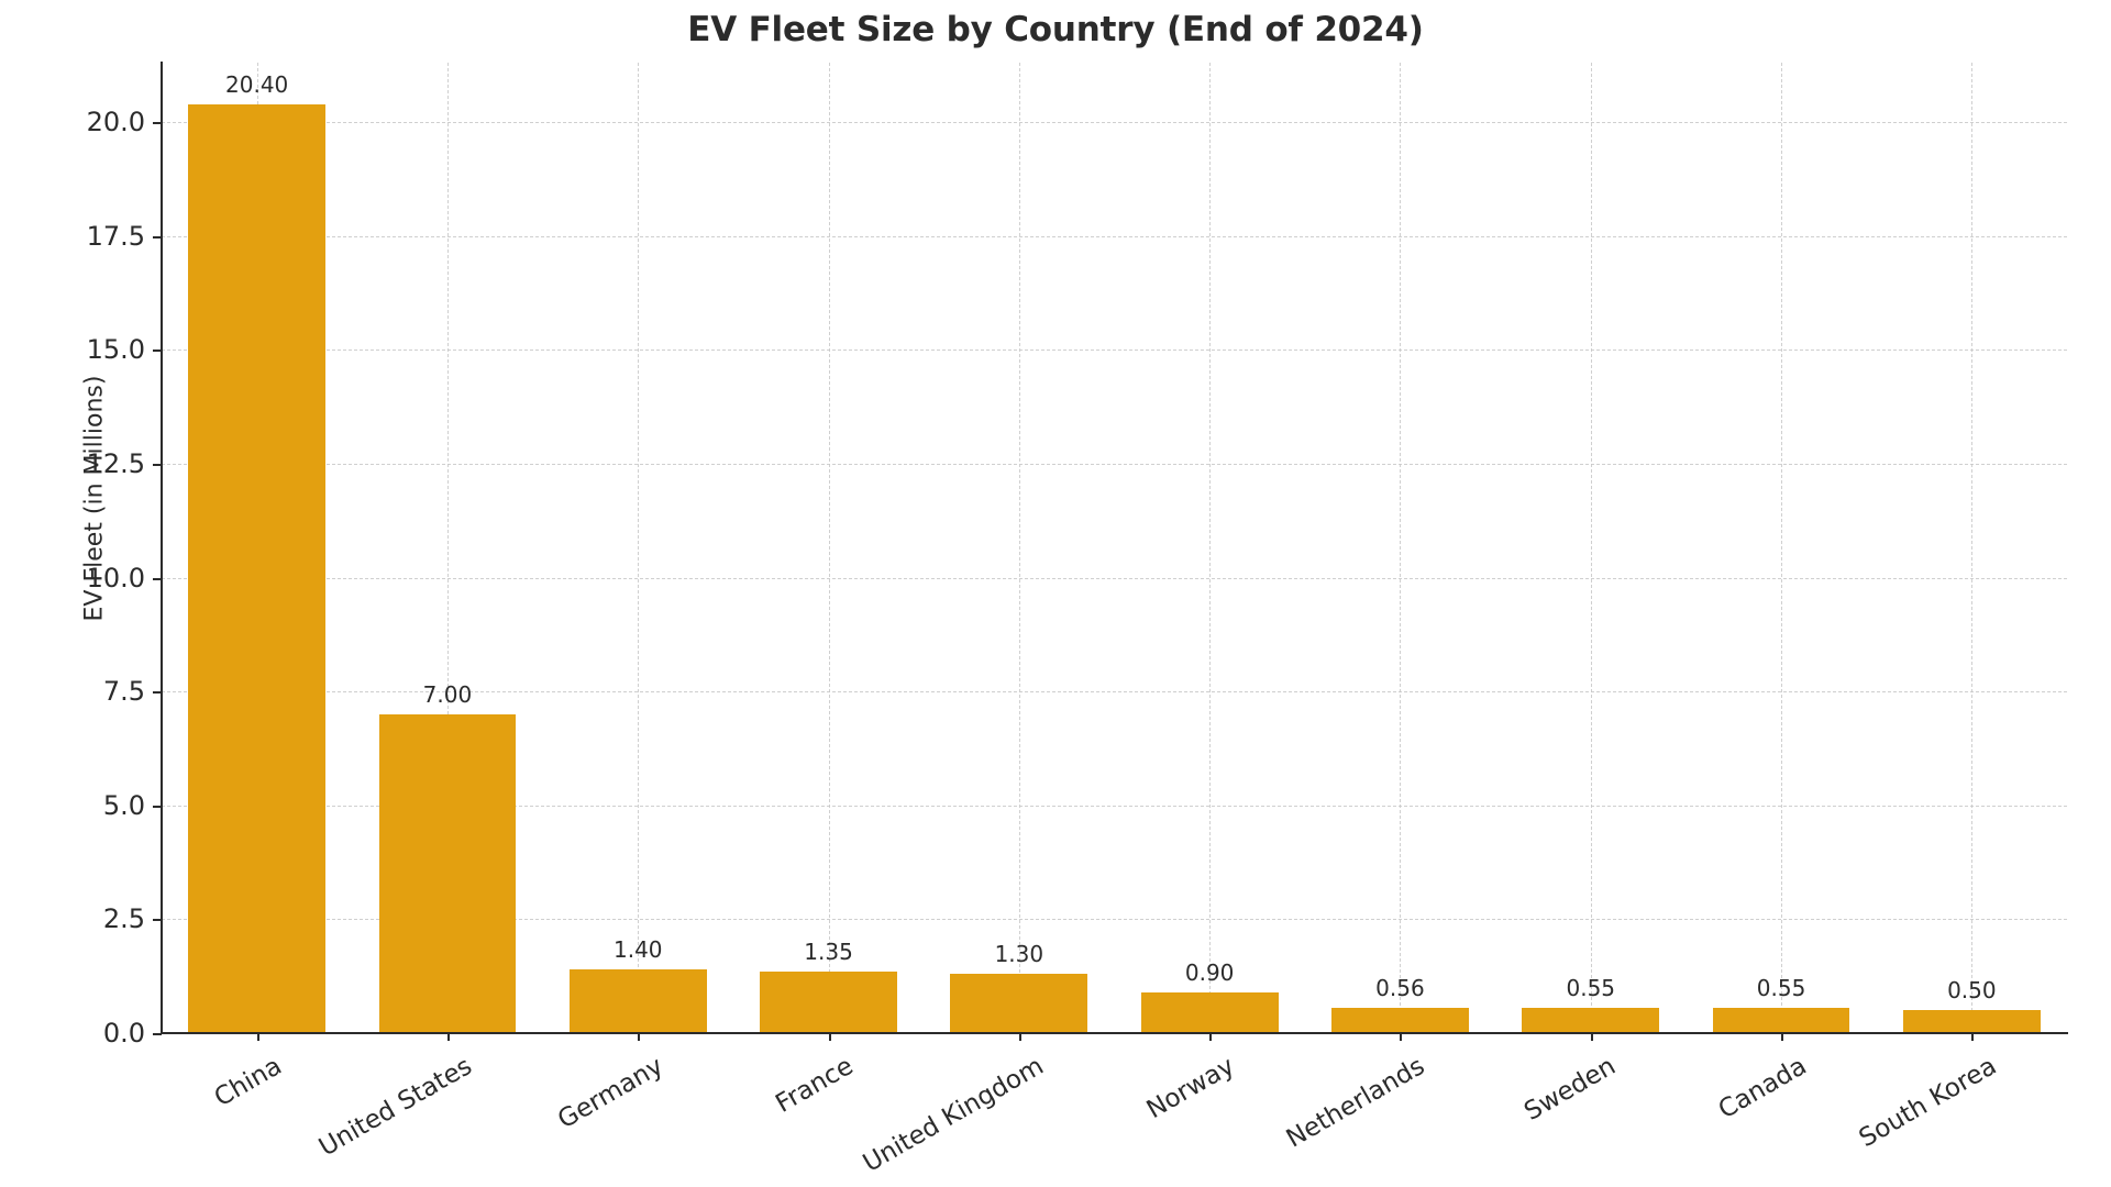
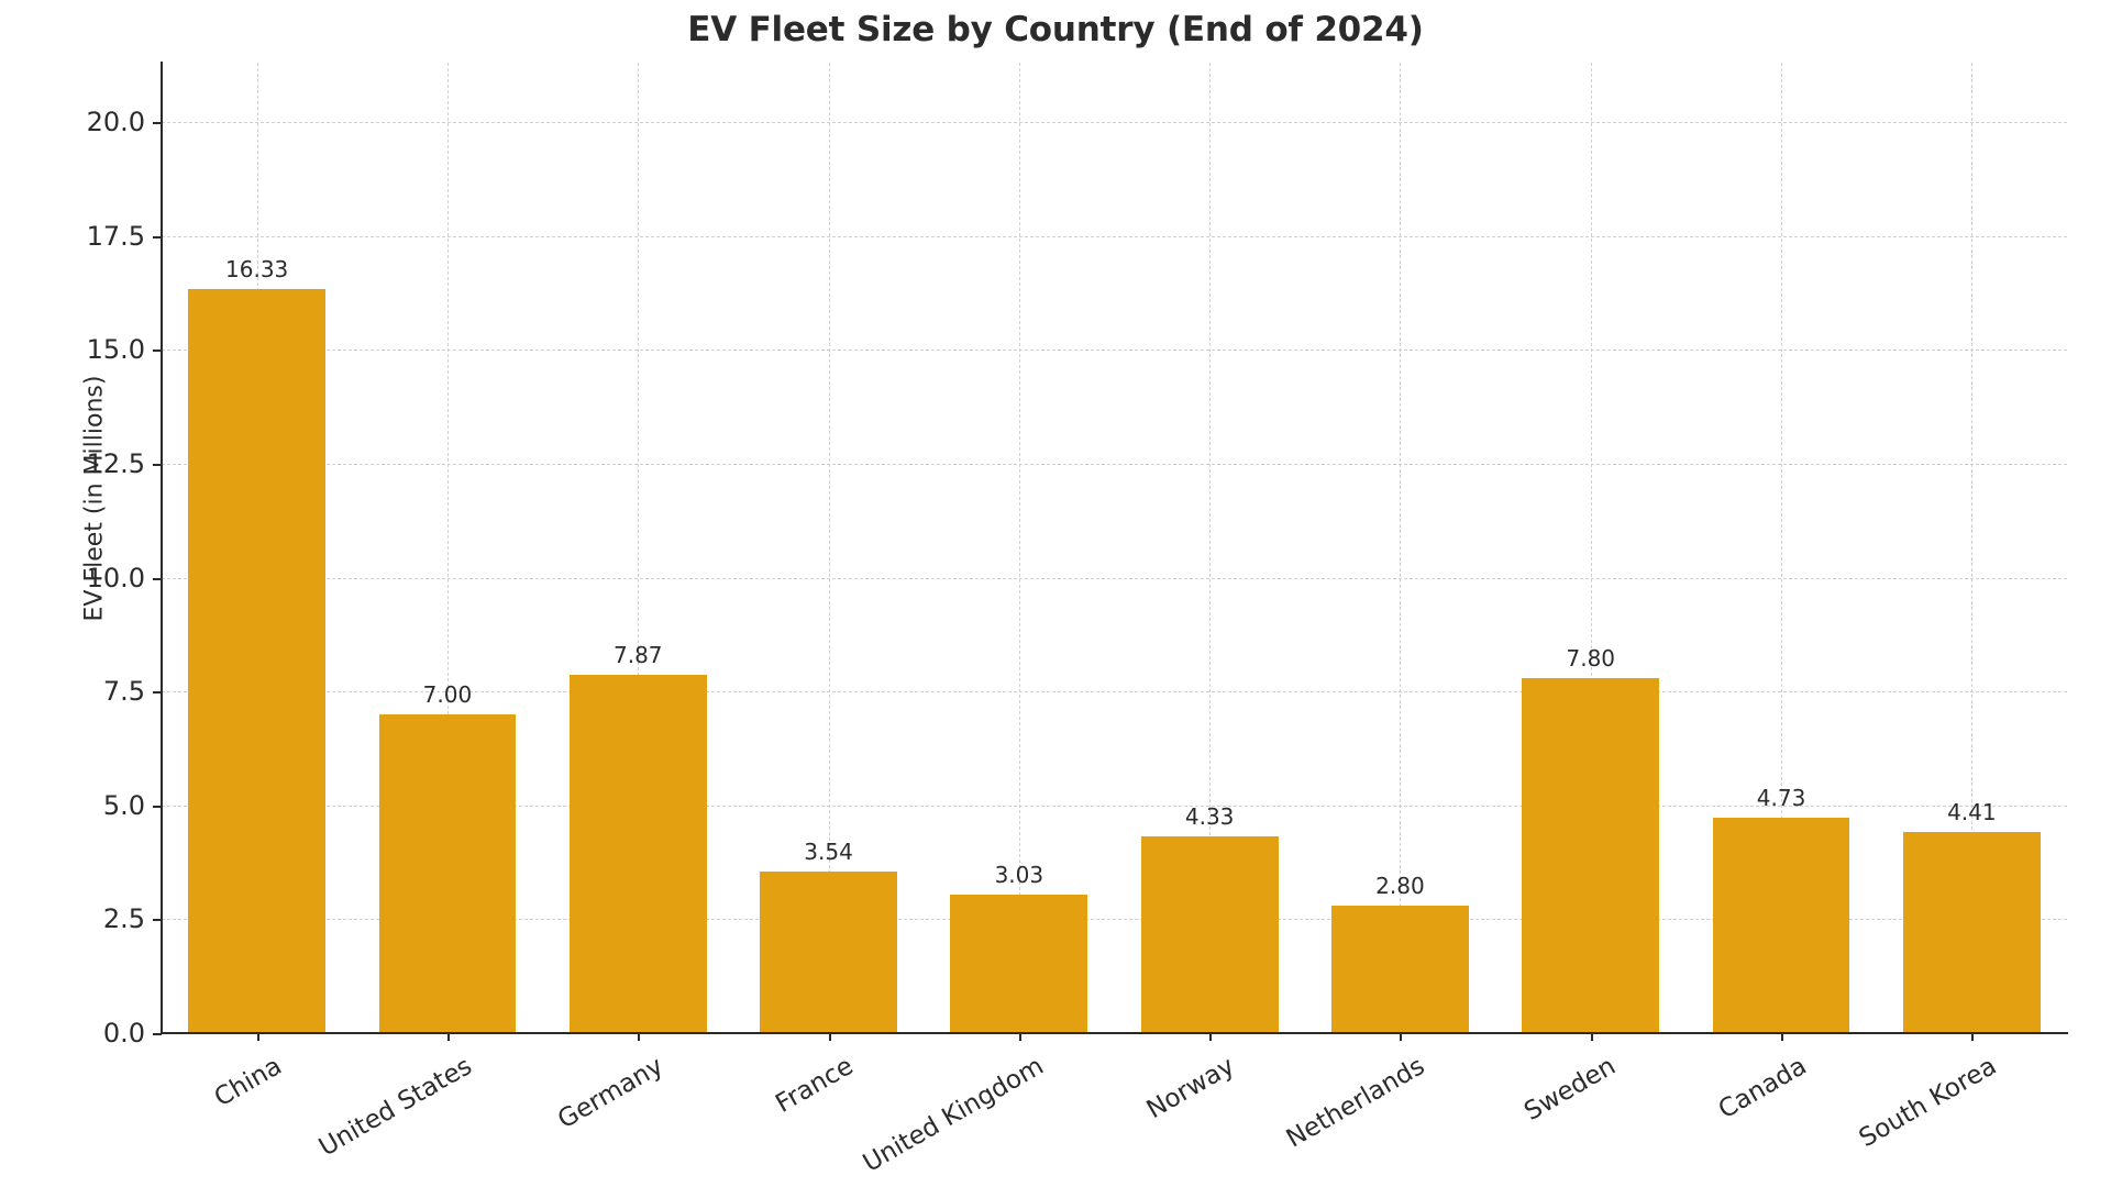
China: 20.40 -> 16.33
Germany: 1.40 -> 7.87
France: 1.35 -> 3.54
United Kingdom: 1.30 -> 3.03
Norway: 0.90 -> 4.33
Netherlands: 0.56 -> 2.80
Sweden: 0.55 -> 7.80
Canada: 0.55 -> 4.73
South Korea: 0.50 -> 4.41
